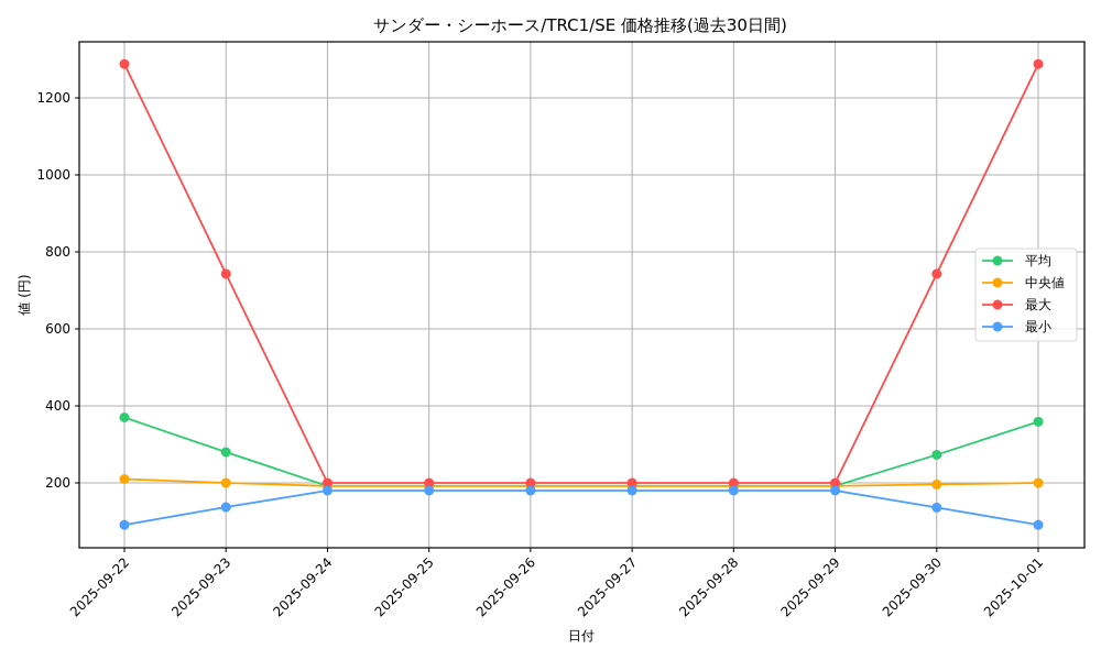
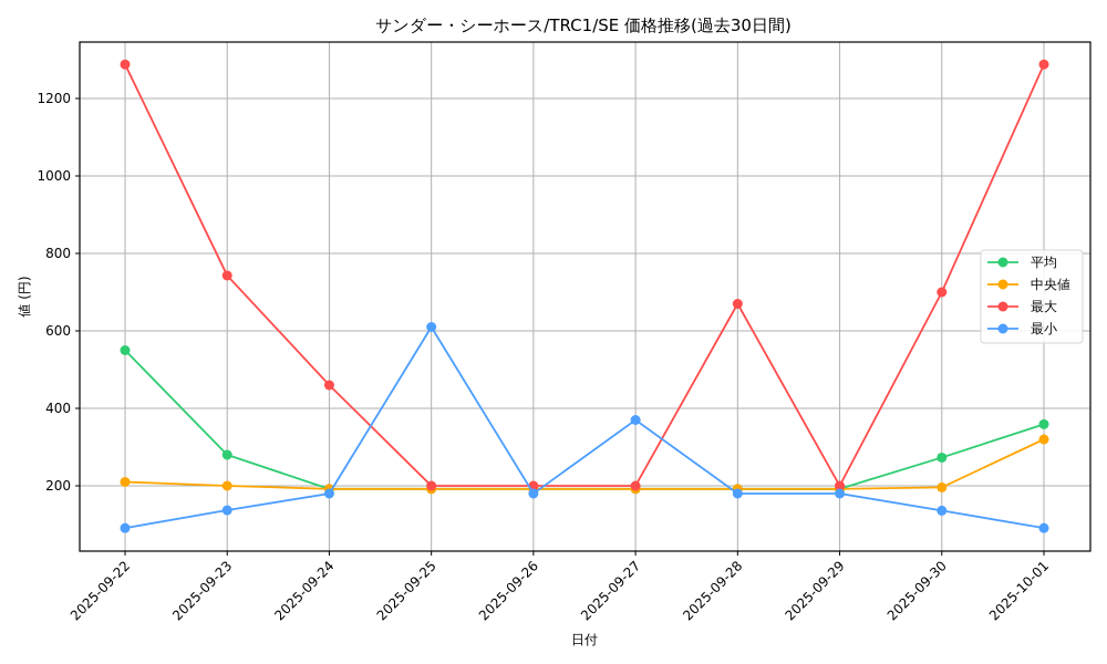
平均/2025-09-22: 370 -> 550
最大/2025-09-24: 200 -> 460
最小/2025-09-25: 180 -> 610
最小/2025-09-27: 180 -> 370
最大/2025-09-28: 200 -> 670
最大/2025-09-30: 740 -> 700
中央値/2025-10-01: 200 -> 320
